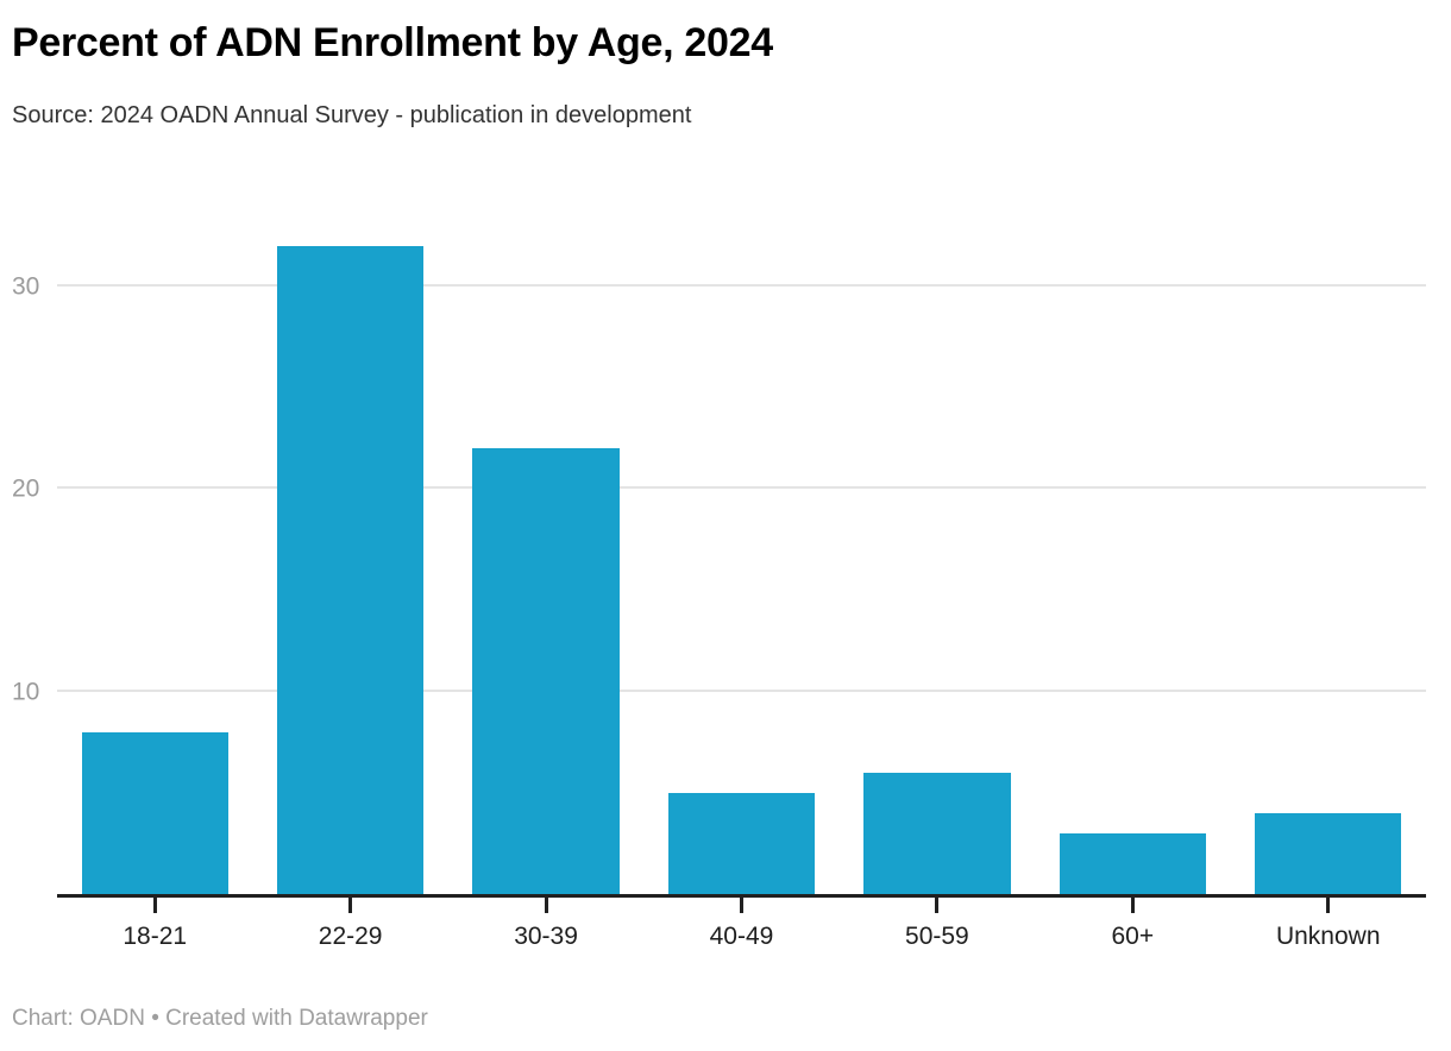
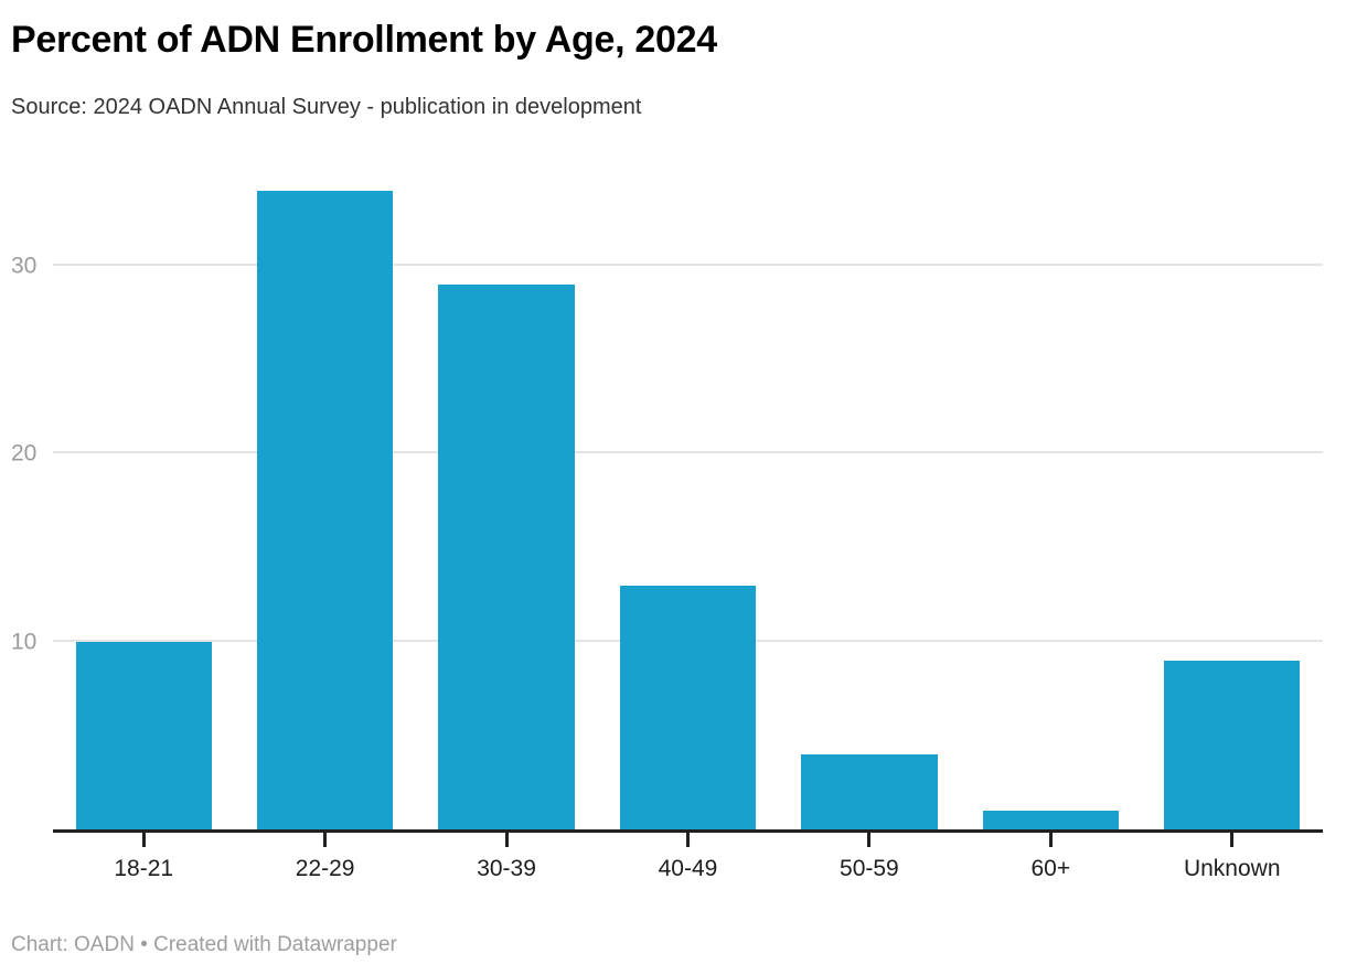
18-21: 8 -> 10
22-29: 32 -> 34
30-39: 22 -> 29
40-49: 5 -> 13
50-59: 6 -> 4
60+: 3 -> 1
Unknown: 4 -> 9
